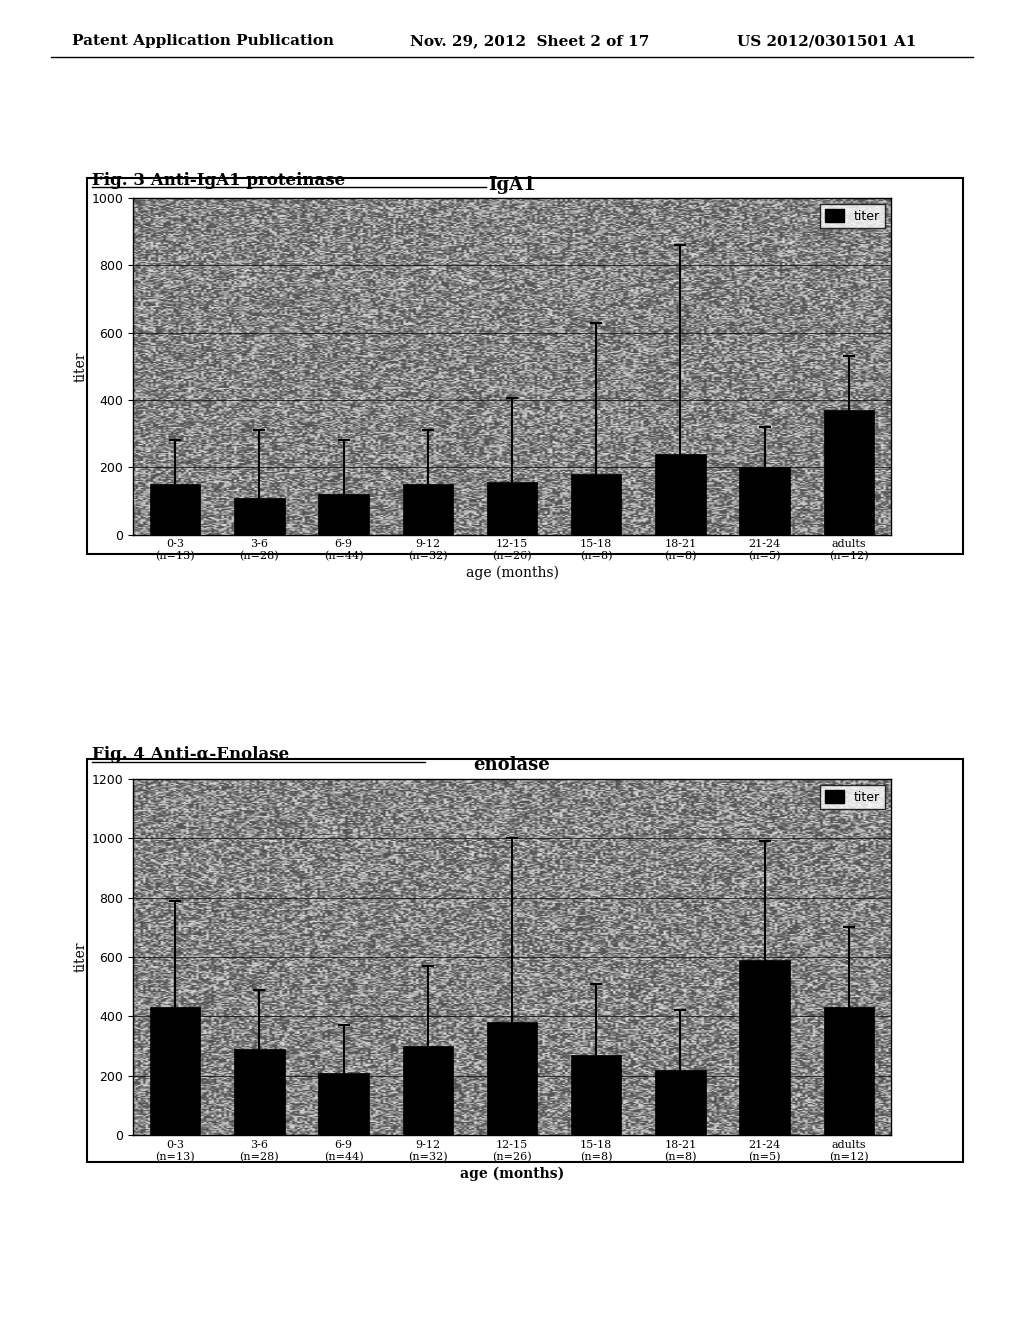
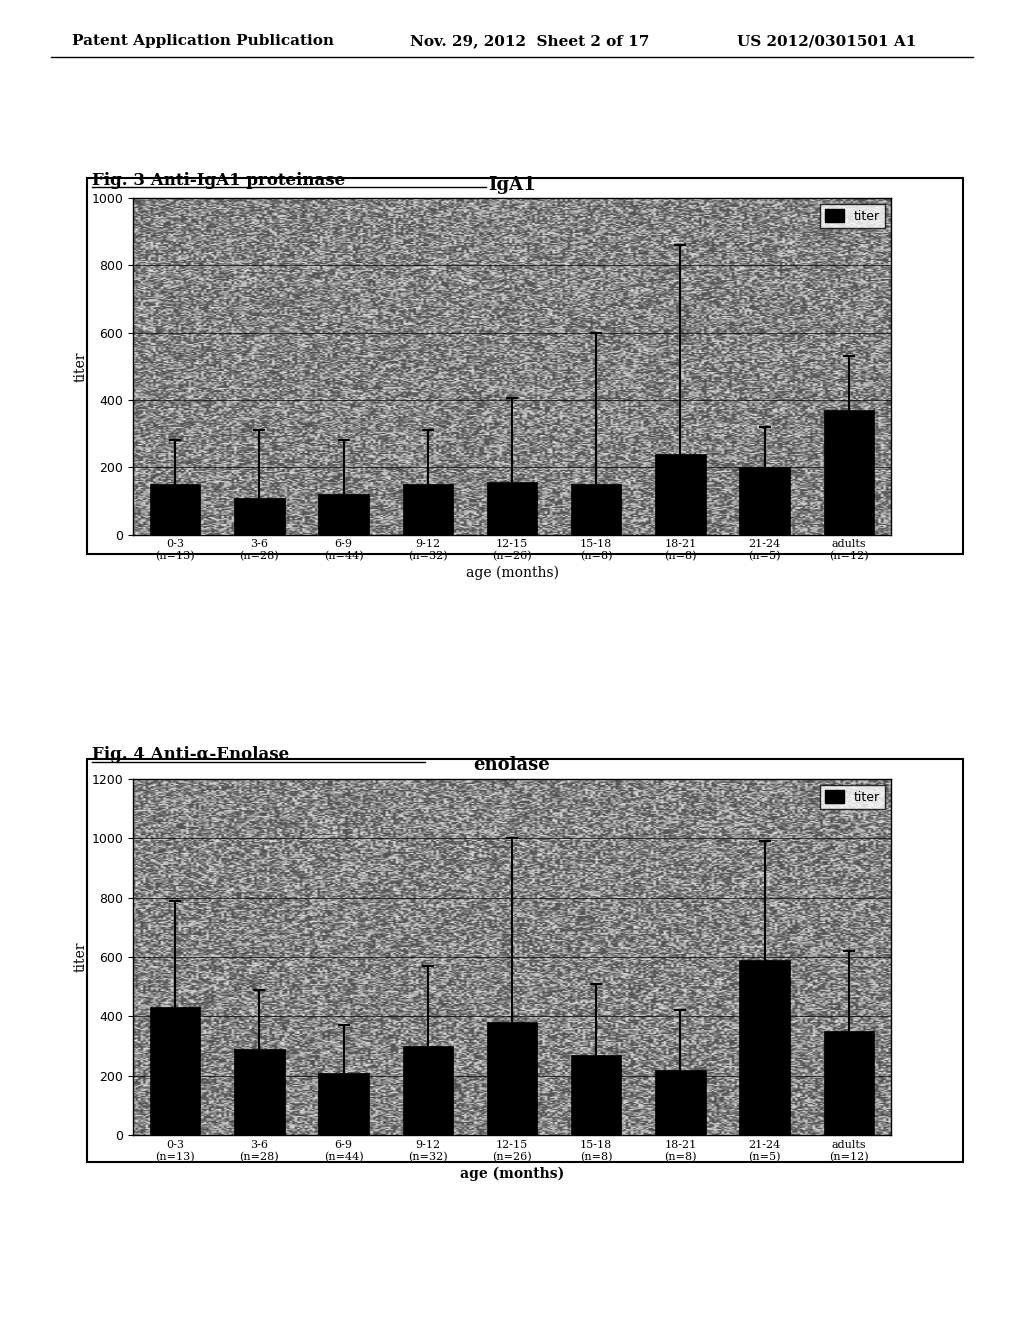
IgA1/15-18 (n=8): 180 -> 150
enolase/adults (n=12): 430 -> 350
